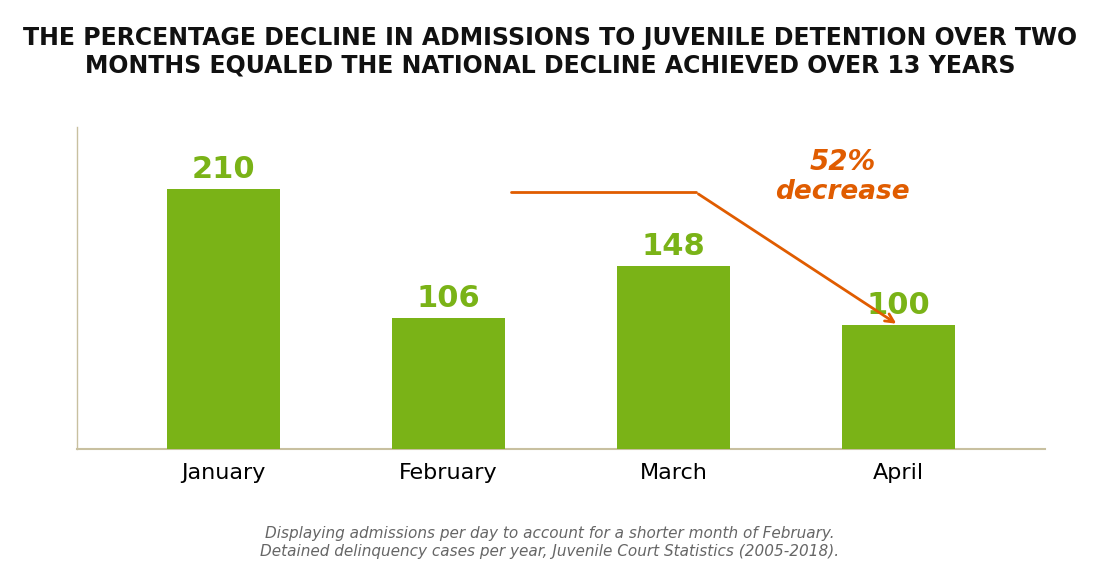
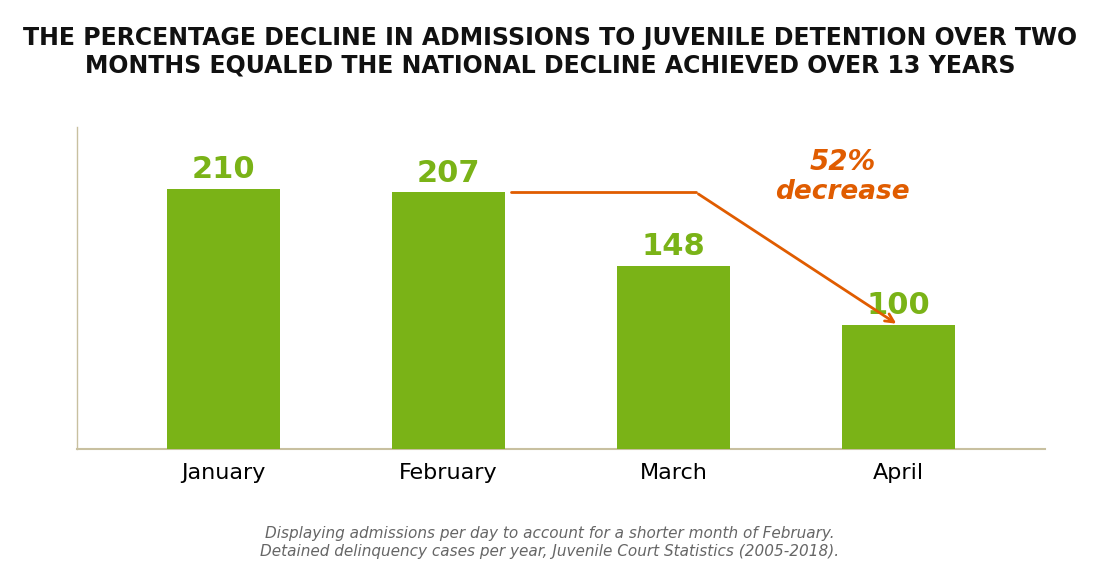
February: 106 -> 207
